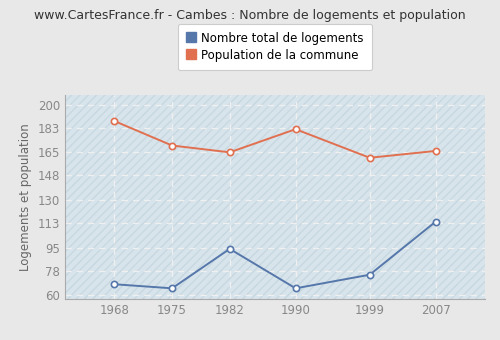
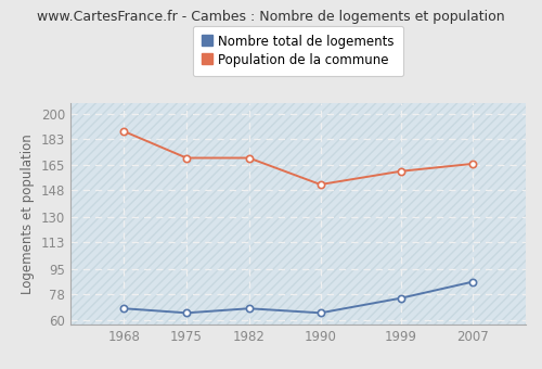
Nombre total de logements/1982: 94 -> 68
Population de la commune/1982: 165 -> 170
Population de la commune/1990: 182 -> 152
Nombre total de logements/2007: 114 -> 86
